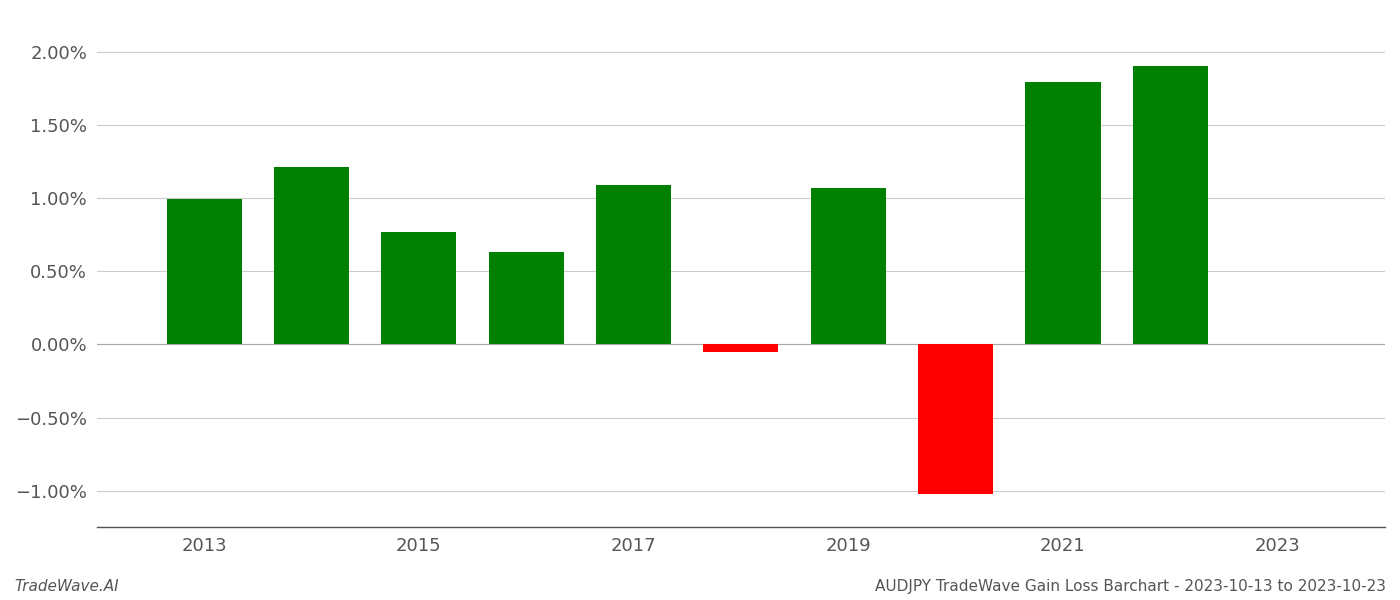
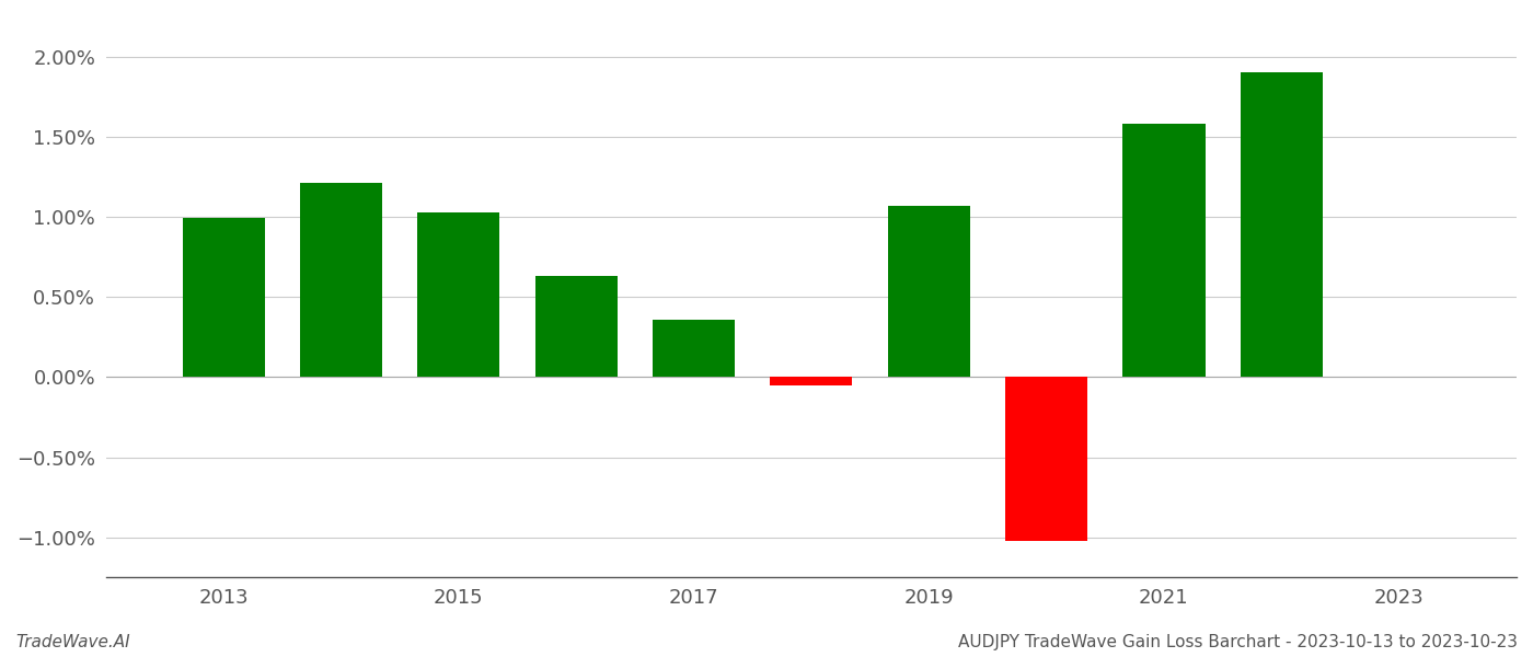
2015: 0.77% -> 1.03%
2017: 1.09% -> 0.36%
2021: 1.79% -> 1.58%
